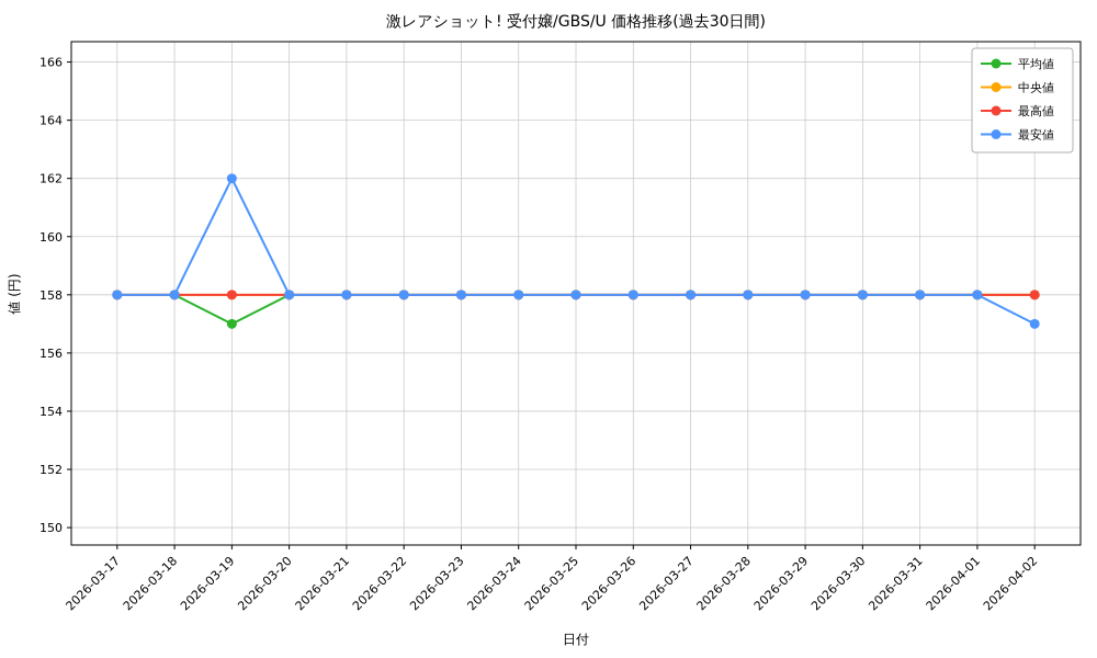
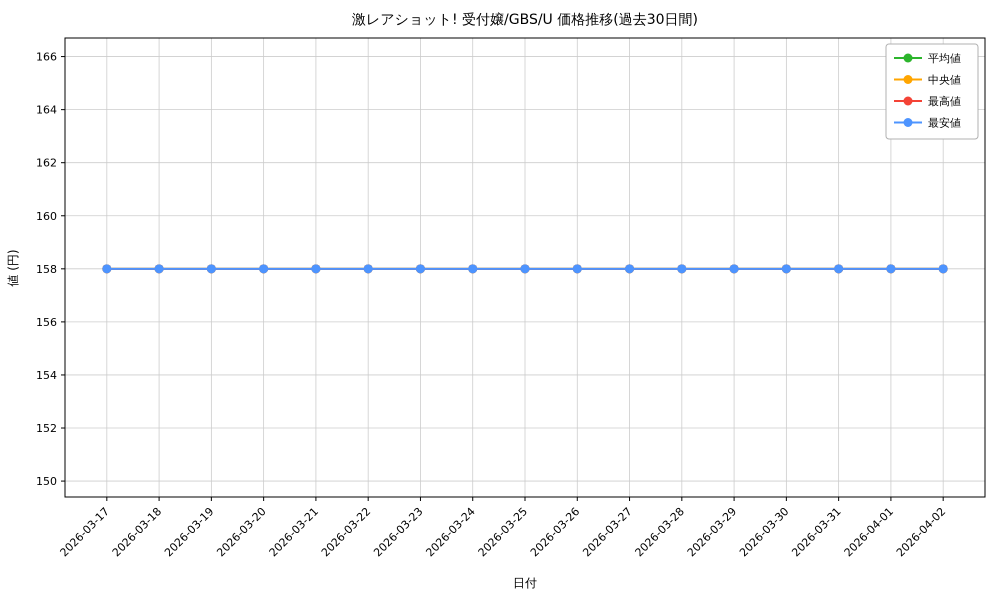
平均値/2026-03-19: 157 -> 158
最安値/2026-03-19: 162 -> 158
最安値/2026-04-02: 157 -> 158
